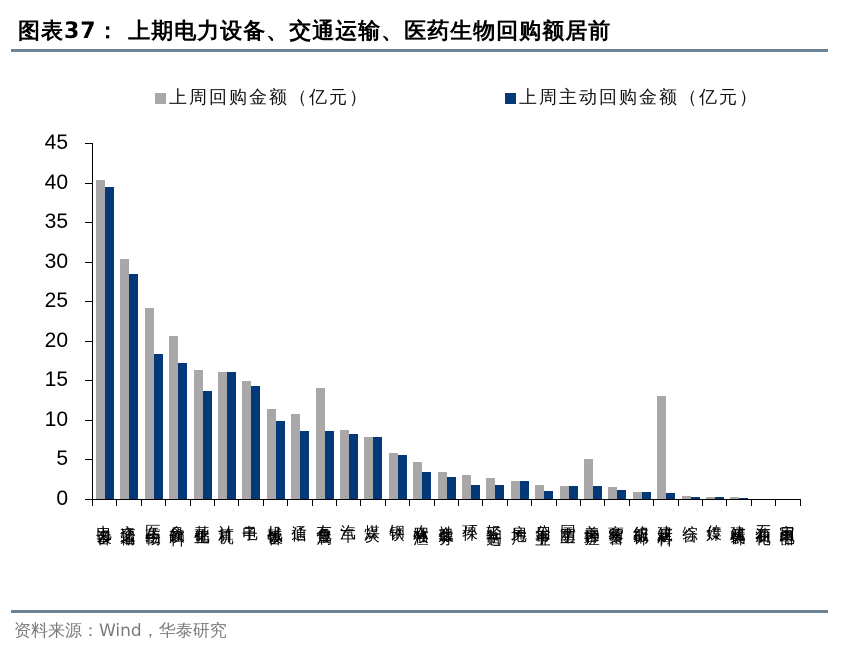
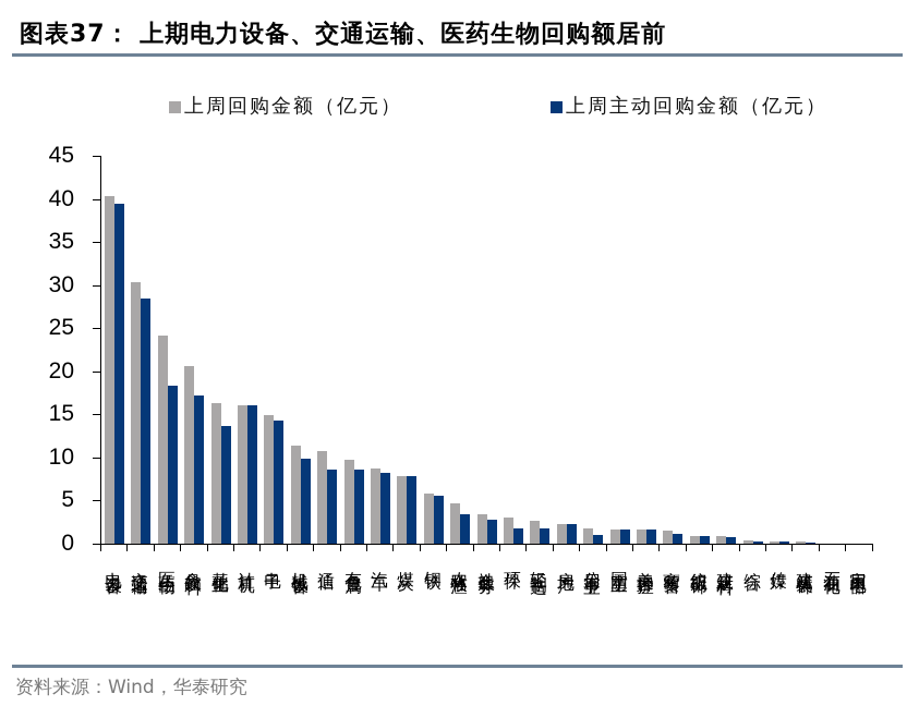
上周回购金额（亿元）/有色金属: 14 -> 10
上周回购金额（亿元）/美容护理: 5 -> 2
上周回购金额（亿元）/建筑材料: 13 -> 1
